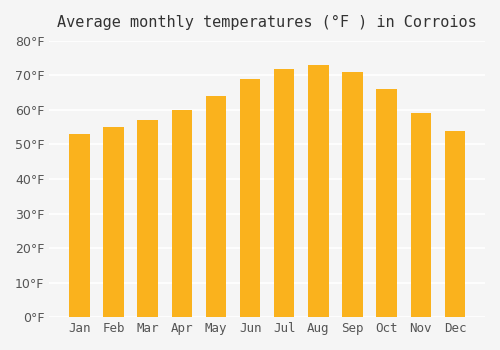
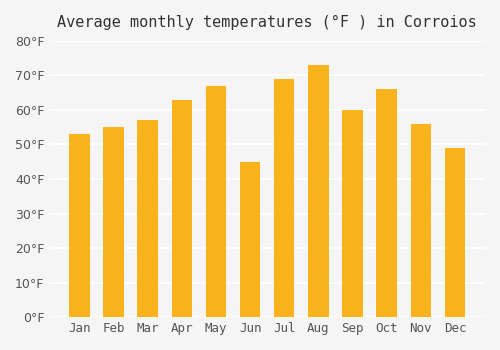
Apr: 60°F -> 63°F
May: 64°F -> 67°F
Jun: 69°F -> 45°F
Jul: 72°F -> 69°F
Sep: 71°F -> 60°F
Nov: 59°F -> 56°F
Dec: 54°F -> 49°F
